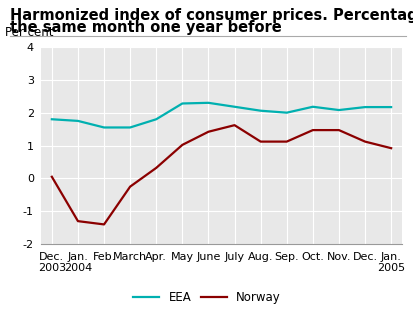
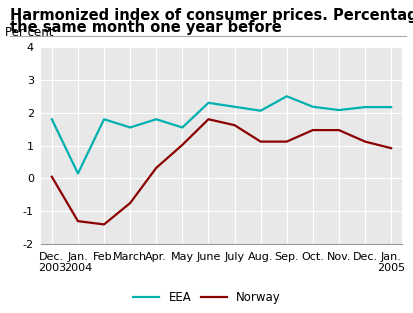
EEA/Jan. 2004: 1.75 -> 0.15
EEA/Feb.: 1.55 -> 1.80
Norway/March: -0.25 -> -0.75
EEA/May: 2.28 -> 1.55
Norway/June: 1.42 -> 1.80
EEA/Sep.: 2.00 -> 2.50
